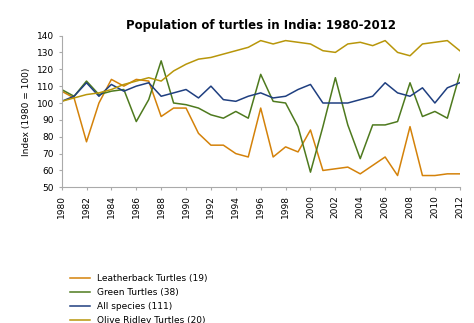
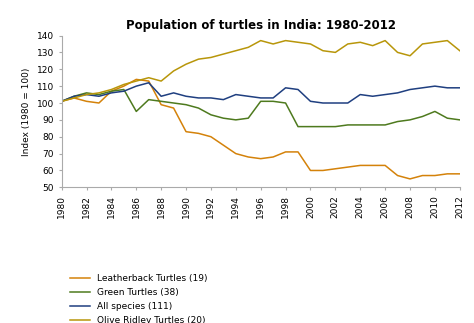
Leatherback Turtles (19)/1980: 107 -> 101
Green Turtles (38)/1980: 108 -> 101
Leatherback Turtles (19)/1982: 77 -> 101
Green Turtles (38)/1982: 113 -> 106
All species (111)/1982: 112 -> 105
Leatherback Turtles (19)/1984: 114 -> 107
All species (111)/1984: 111 -> 106
Green Turtles (38)/1986: 89 -> 95
Leatherback Turtles (19)/1988: 92 -> 99
Green Turtles (38)/1988: 125 -> 101
Leatherback Turtles (19)/1990: 97 -> 83
All species (111)/1990: 108 -> 104
Leatherback Turtles (19)/1992: 75 -> 80
All species (111)/1992: 110 -> 103
Green Turtles (38)/1994: 95 -> 90
All species (111)/1994: 101 -> 105
Leatherback Turtles (19)/1996: 97 -> 67
Green Turtles (38)/1996: 117 -> 101
All species (111)/1996: 106 -> 103
Leatherback Turtles (19)/1998: 74 -> 71
All species (111)/1998: 104 -> 109
Leatherback Turtles (19)/2000: 84 -> 60
Green Turtles (38)/2000: 59 -> 86
All species (111)/2000: 111 -> 101
Green Turtles (38)/2002: 115 -> 86
Leatherback Turtles (19)/2004: 58 -> 63
Green Turtles (38)/2004: 67 -> 87
All species (111)/2004: 102 -> 105
Leatherback Turtles (19)/2006: 68 -> 63
All species (111)/2006: 112 -> 105
Leatherback Turtles (19)/2008: 86 -> 55
Green Turtles (38)/2008: 112 -> 90
All species (111)/2008: 104 -> 108
All species (111)/2010: 100 -> 110
Green Turtles (38)/2012: 117 -> 90
All species (111)/2012: 112 -> 109
